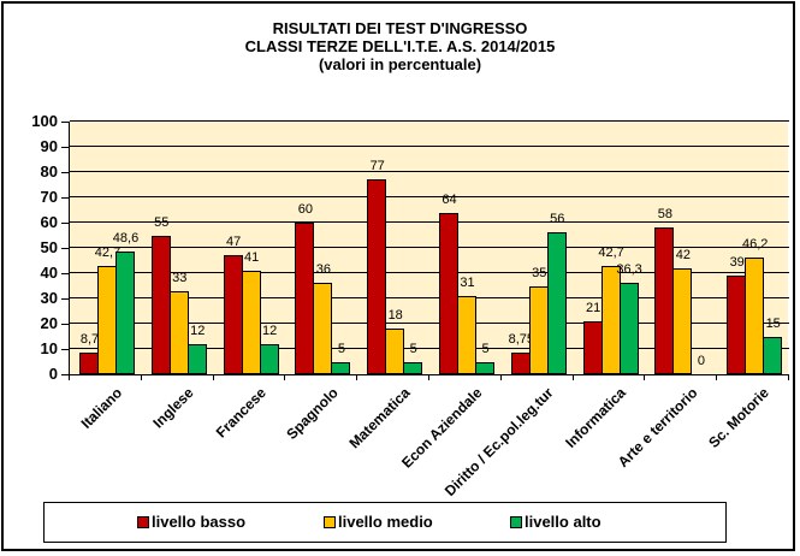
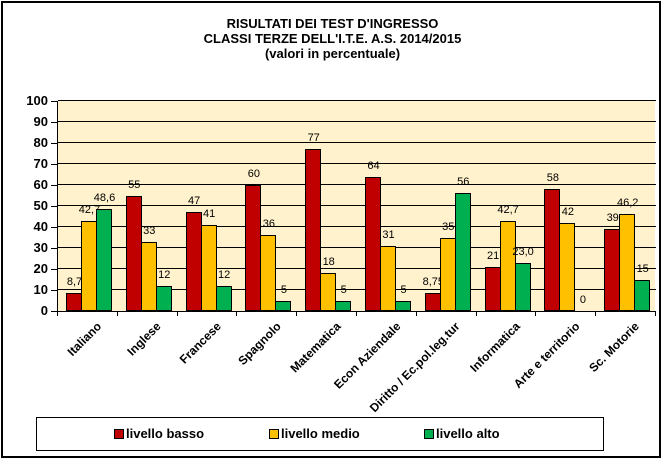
livello alto/Informatica: 36,3 -> 23,0
